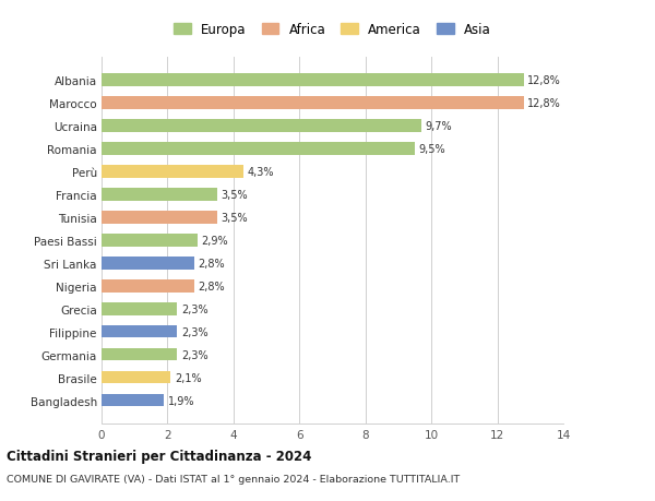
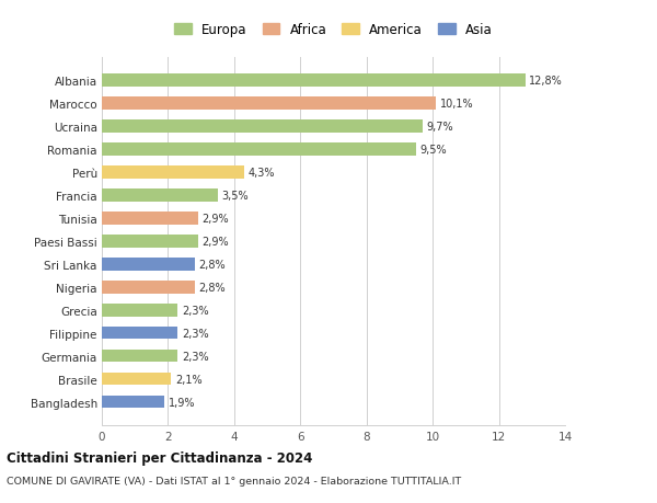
Marocco: 12,8% -> 10,1%
Tunisia: 3,5% -> 2,9%
